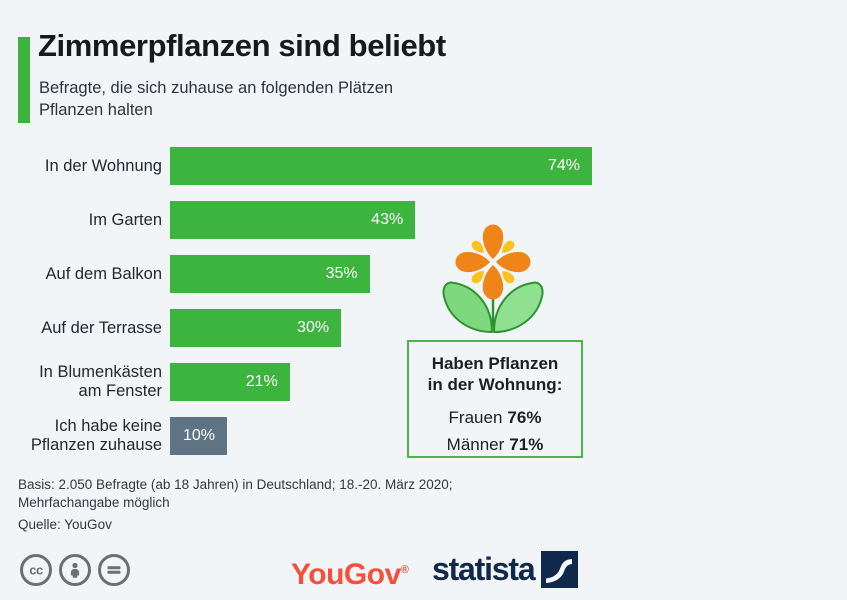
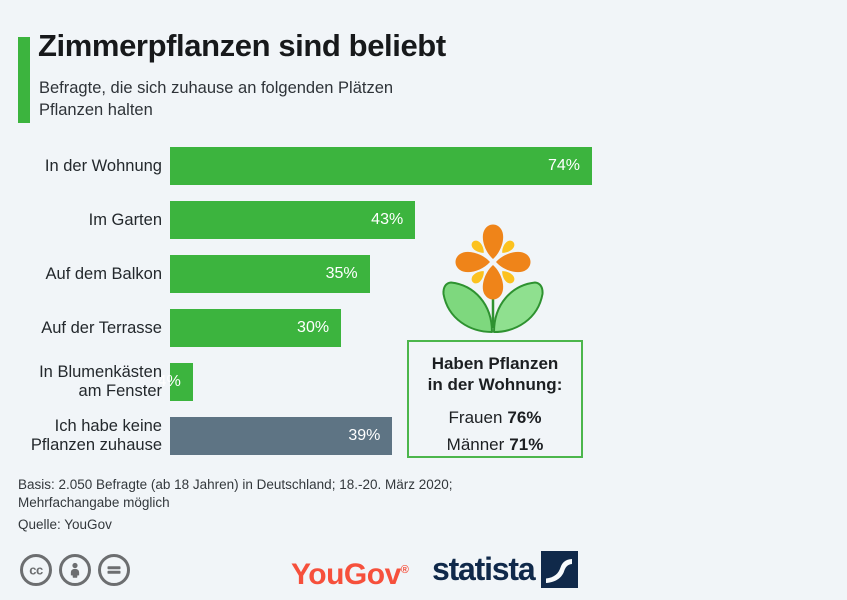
In Blumenkästen am Fenster: 21% -> 4%
Ich habe keine Pflanzen zuhause: 10% -> 39%
